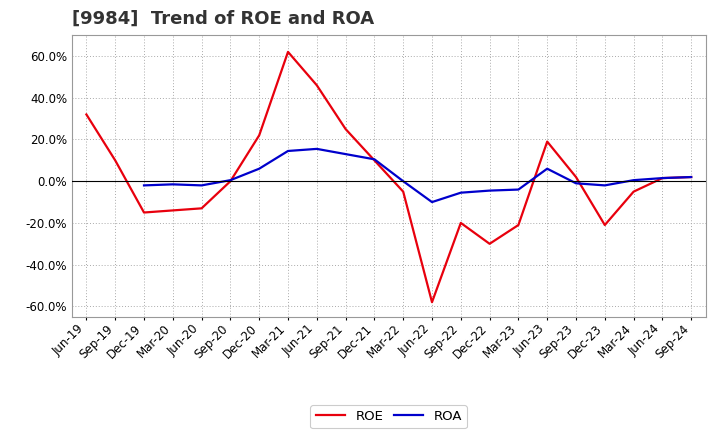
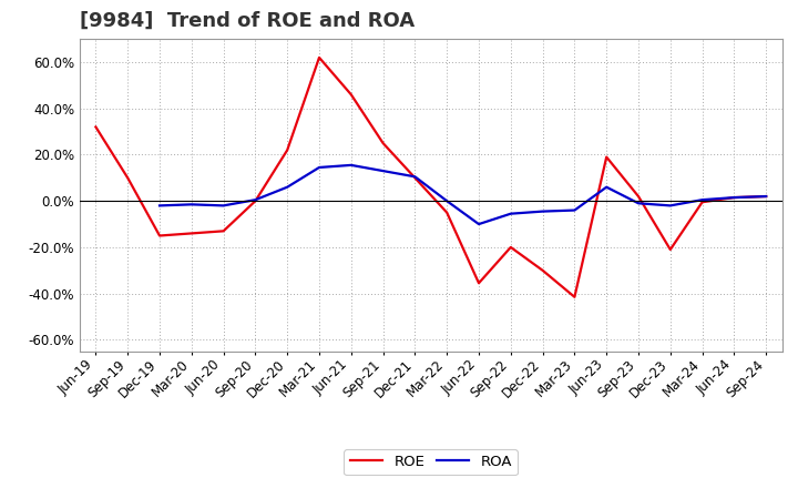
ROE/Jun-22: -58.0% -> -35.5%
ROE/Mar-23: -21.0% -> -41.5%
ROE/Mar-24: -5.0% -> -0.5%
